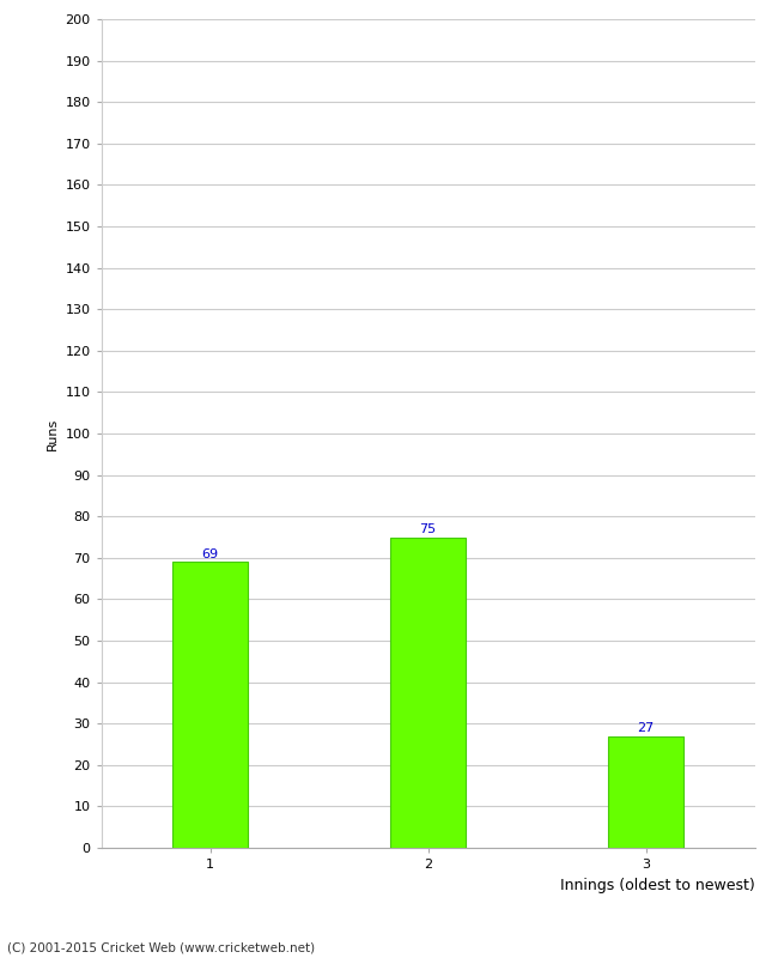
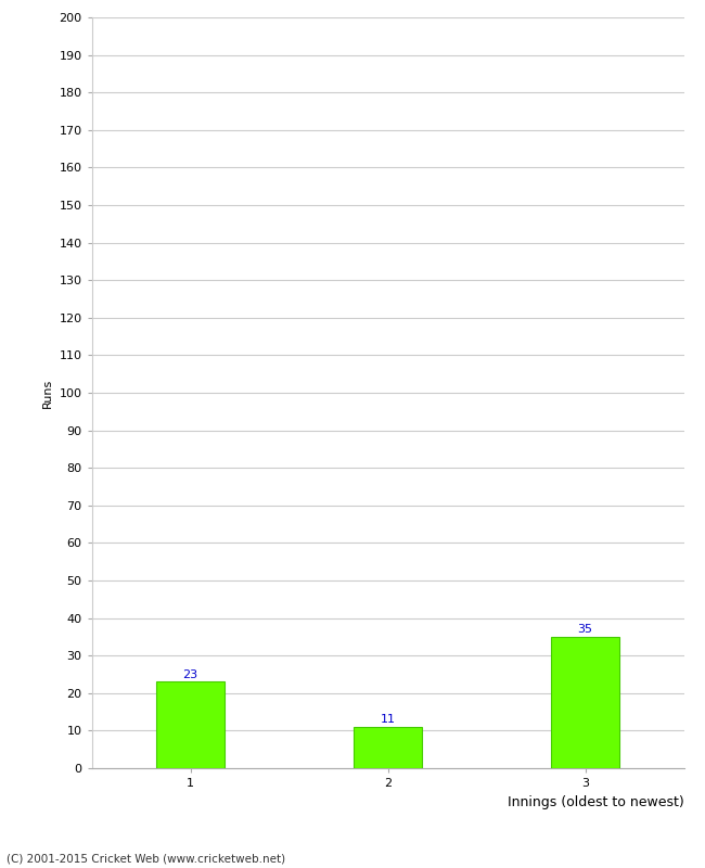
1: 69 -> 23
2: 75 -> 11
3: 27 -> 35
